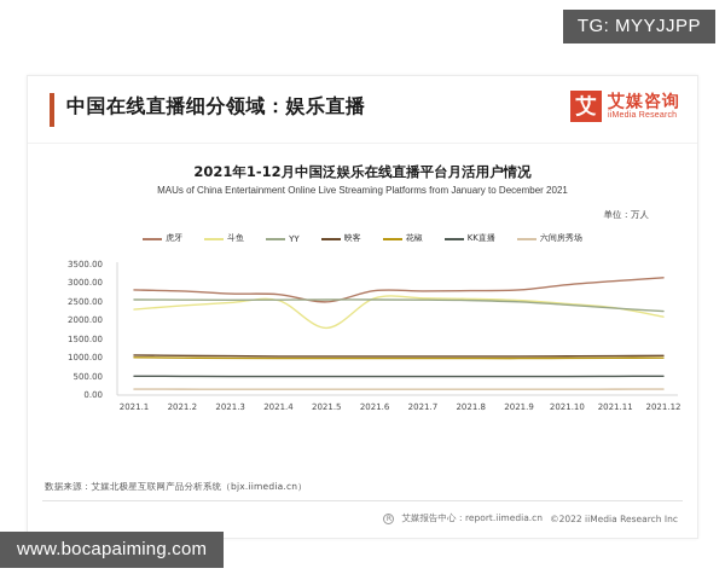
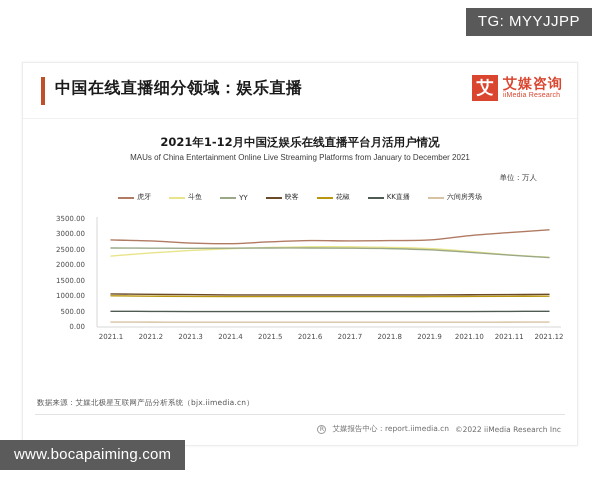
虎牙/2021.5: 2500 -> 2800
斗鱼/2021.5: 1800 -> 2600
斗鱼/2021.12: 2100 -> 2300
